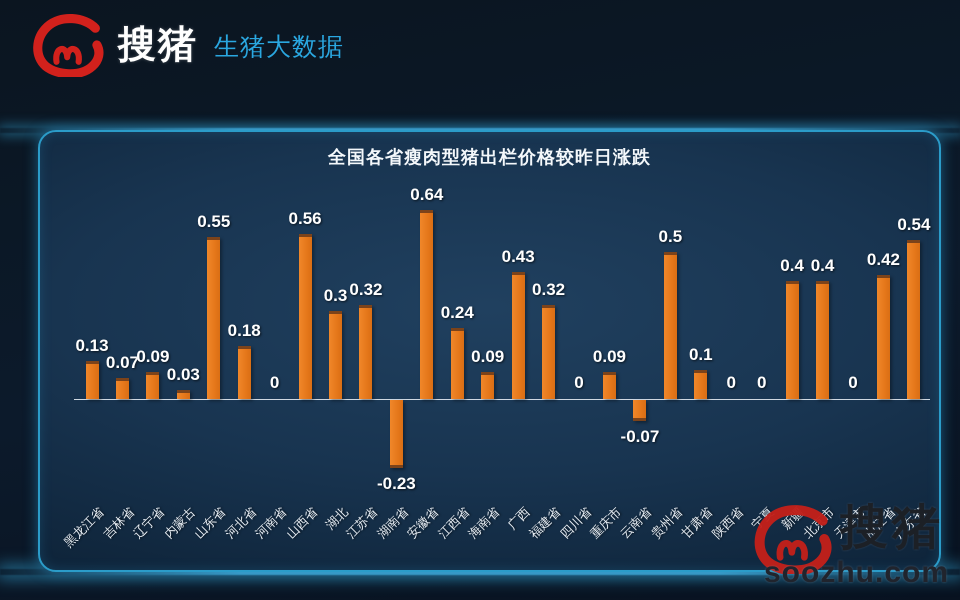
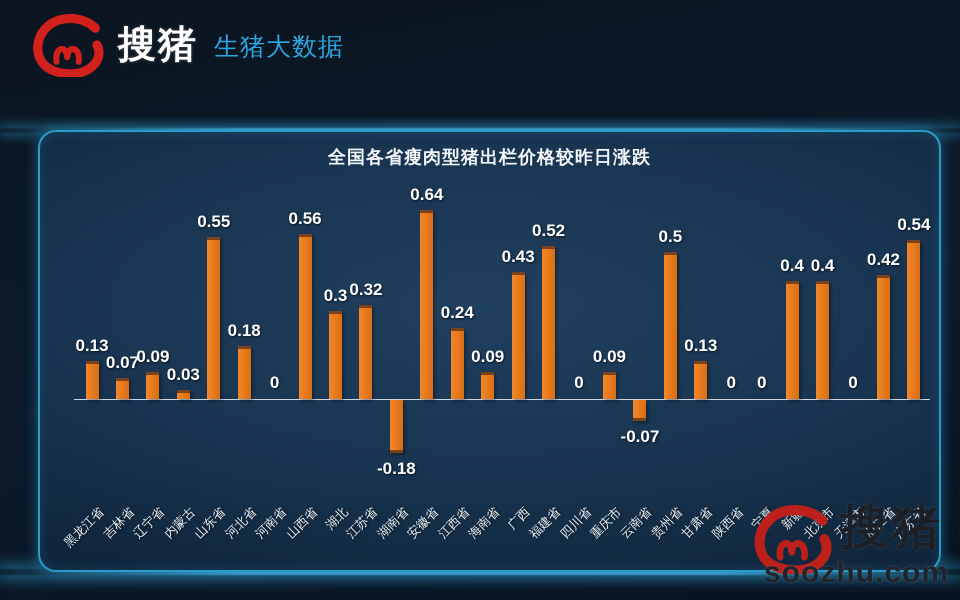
湖南省: -0.23 -> -0.18
福建省: 0.32 -> 0.52
甘肃省: 0.1 -> 0.13
